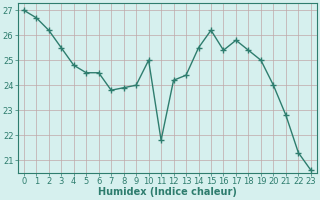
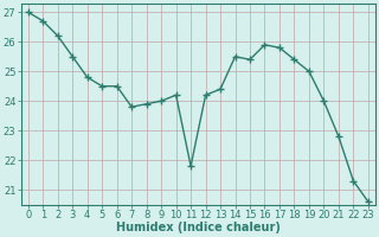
10: 25.0 -> 24.2
15: 26.2 -> 25.4
16: 25.4 -> 25.9
